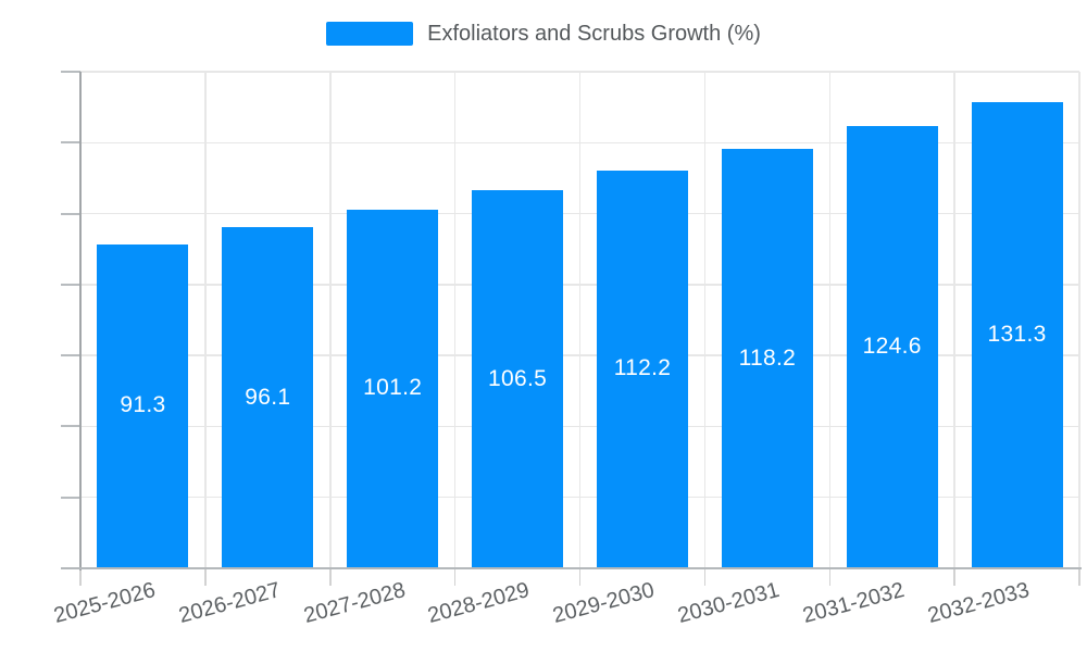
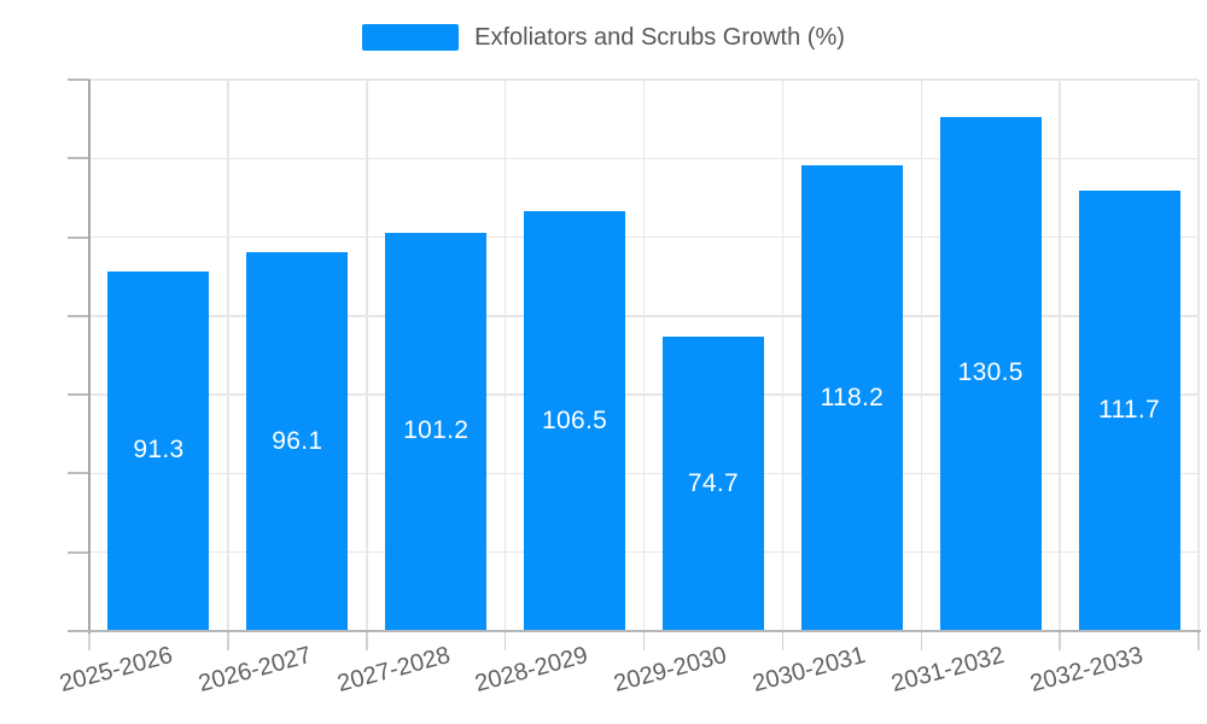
2029-2030: 112.2 -> 74.7
2031-2032: 124.6 -> 130.5
2032-2033: 131.3 -> 111.7
